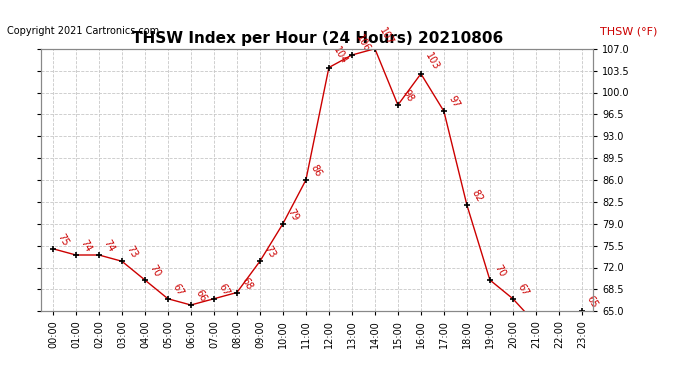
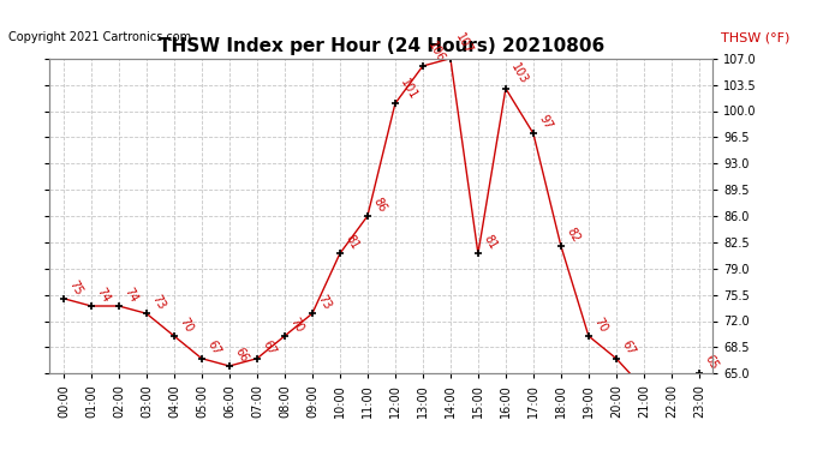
08:00: 68 -> 70
10:00: 79 -> 81
12:00: 104 -> 101
15:00: 98 -> 81
